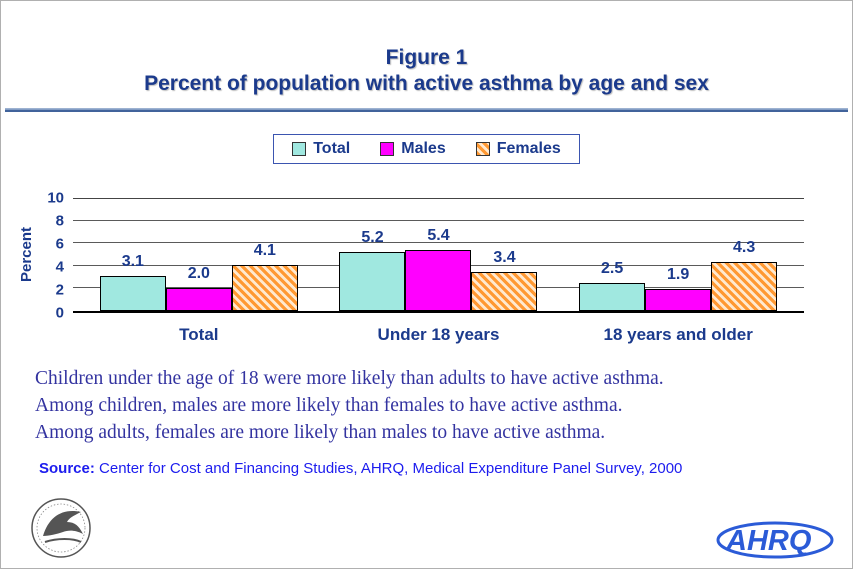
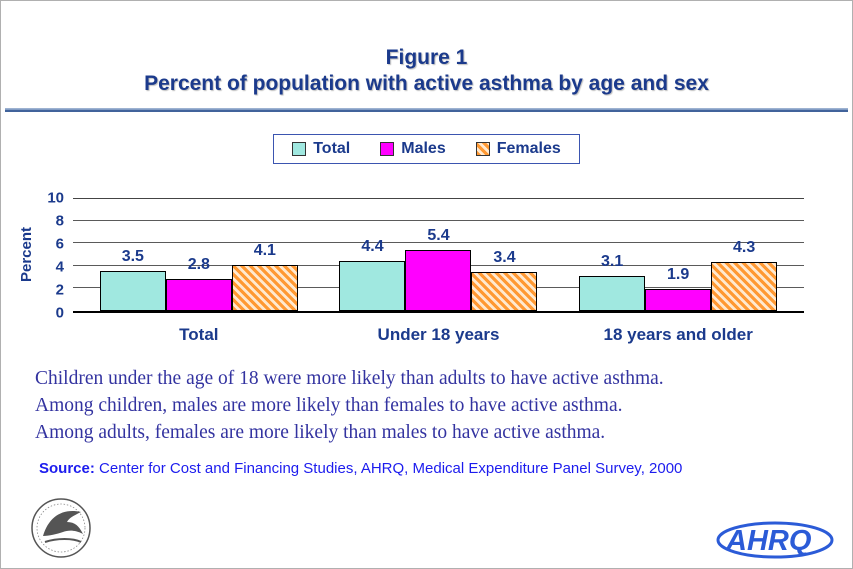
Total/Total: 3.1 -> 3.5
Males/Total: 2.0 -> 2.8
Total/Under 18 years: 5.2 -> 4.4
Total/18 years and older: 2.5 -> 3.1
